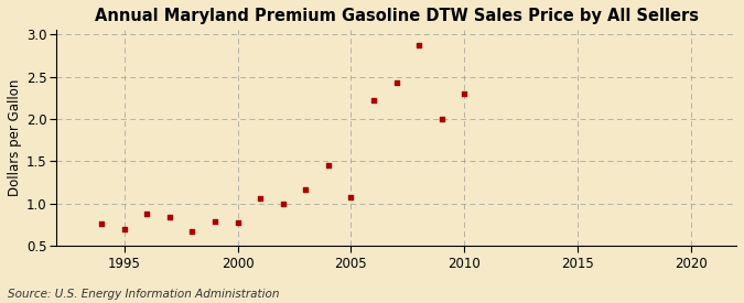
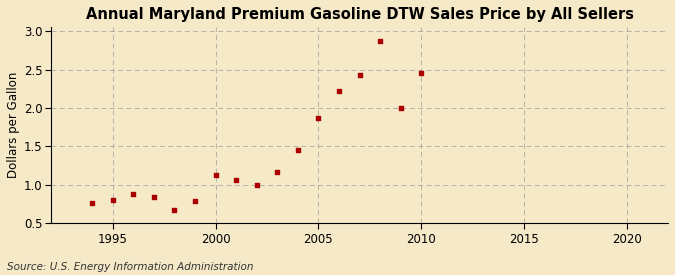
1995: 0.70 -> 0.80
2000: 0.78 -> 1.13
2005: 1.08 -> 1.87
2010: 2.30 -> 2.45
